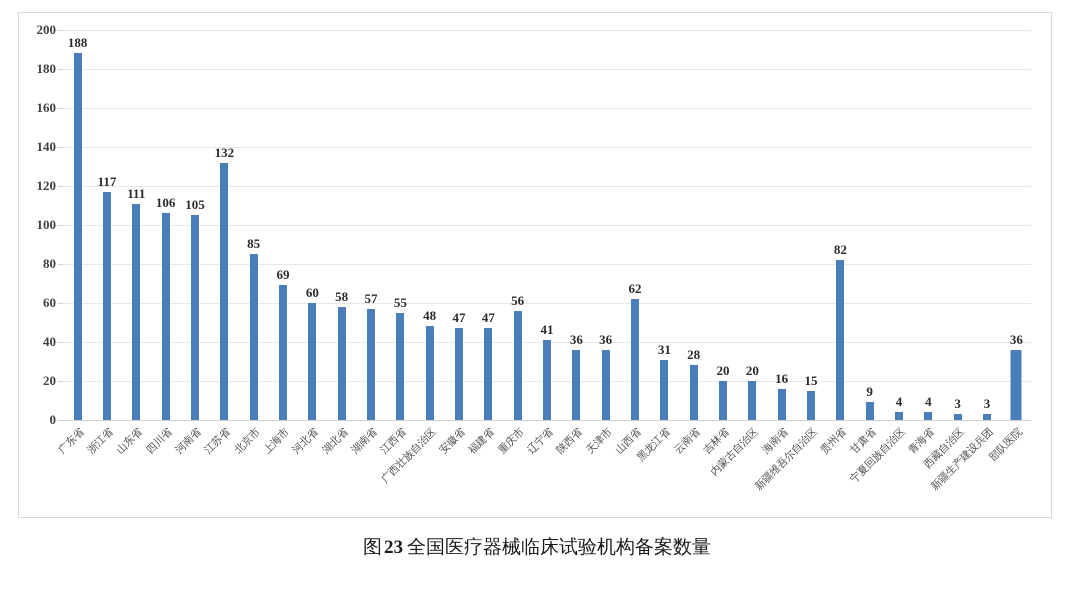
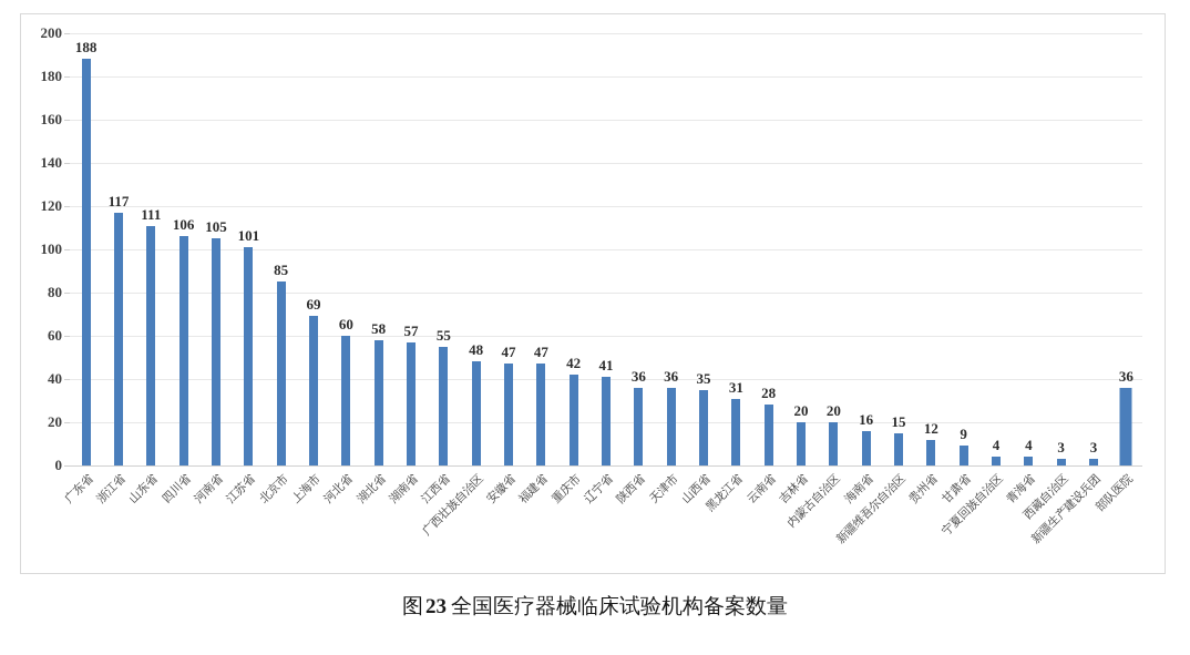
江苏省: 132 -> 101
重庆市: 56 -> 42
山西省: 62 -> 35
贵州省: 82 -> 12
